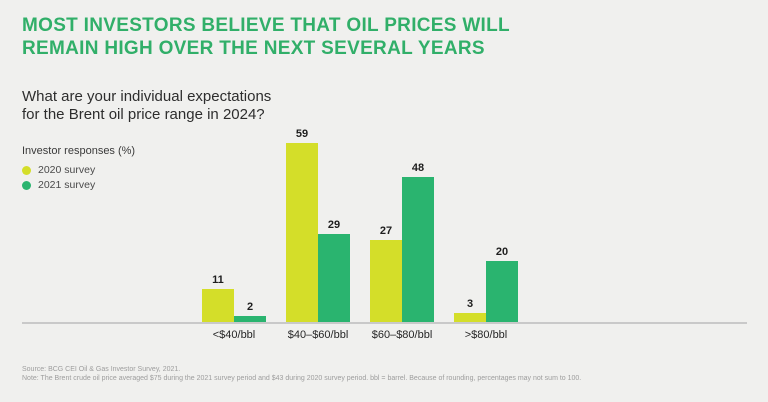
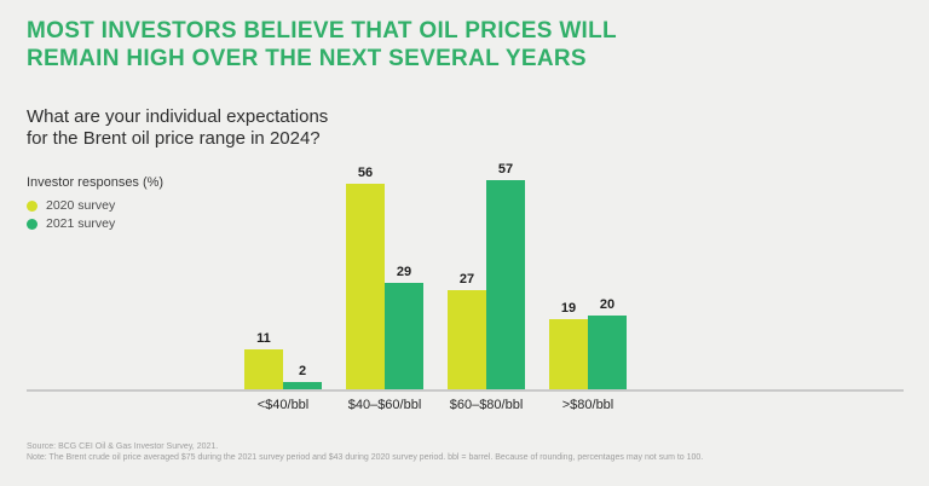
2020 survey/$40–$60/bbl: 59 -> 56
2021 survey/$60–$80/bbl: 48 -> 57
2020 survey/>$80/bbl: 3 -> 19
